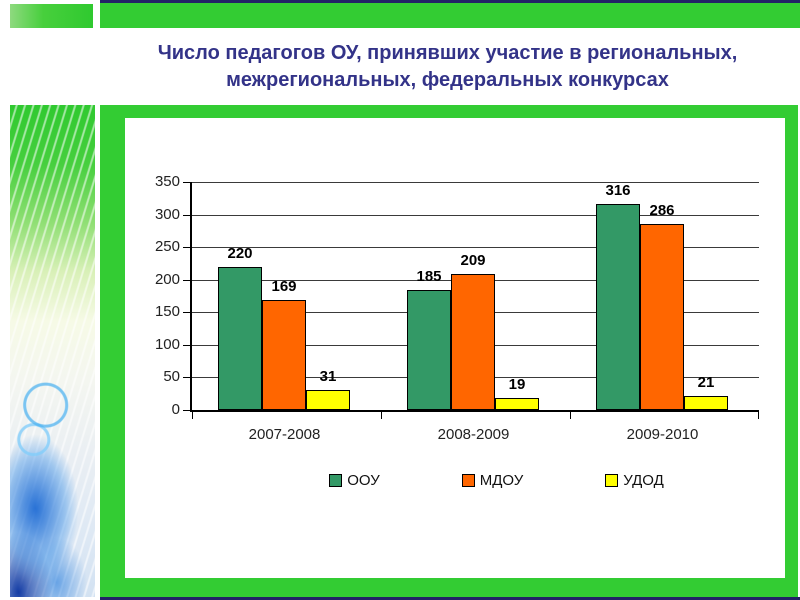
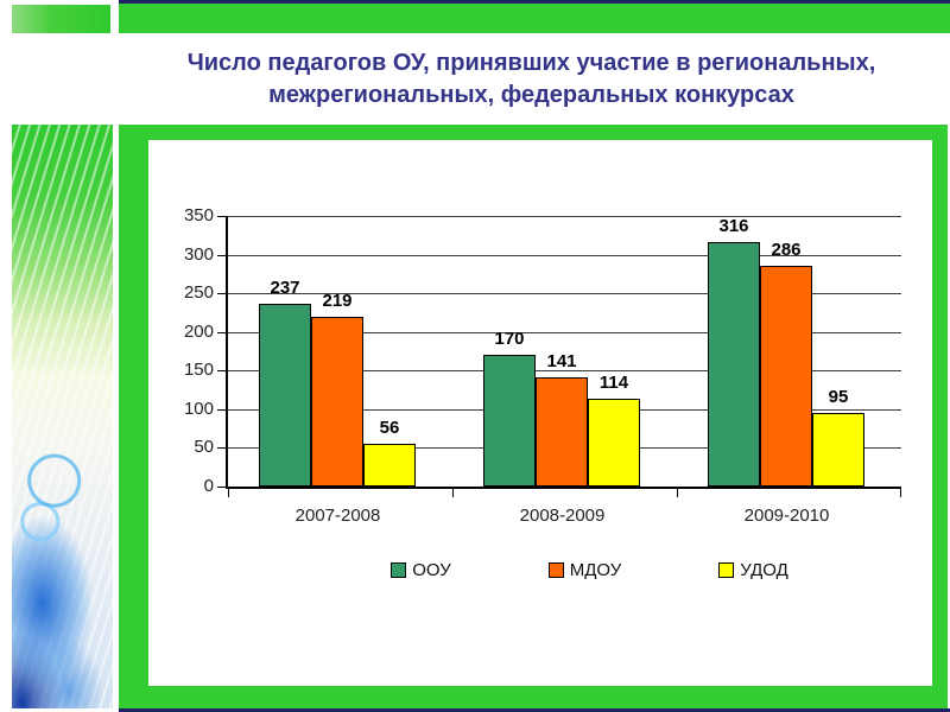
ООУ/2007-2008: 220 -> 237
МДОУ/2007-2008: 169 -> 219
УДОД/2007-2008: 31 -> 56
ООУ/2008-2009: 185 -> 170
МДОУ/2008-2009: 209 -> 141
УДОД/2008-2009: 19 -> 114
УДОД/2009-2010: 21 -> 95
